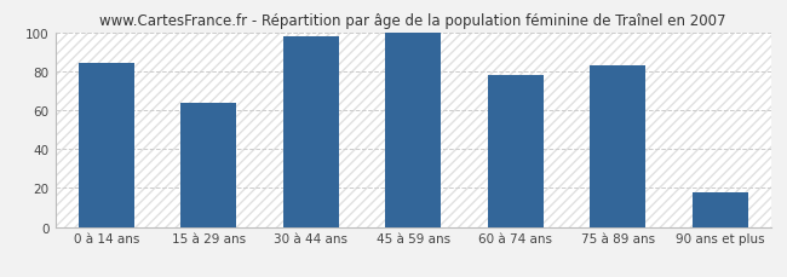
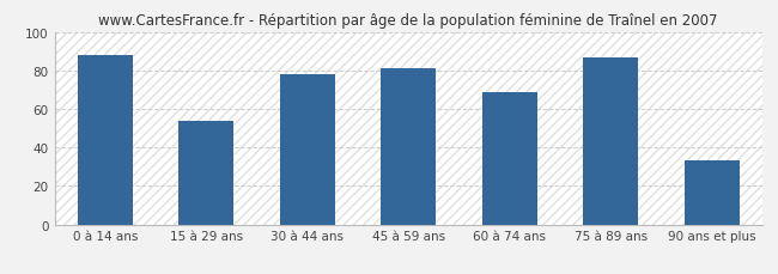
0 à 14 ans: 84 -> 88
15 à 29 ans: 64 -> 54
30 à 44 ans: 98 -> 78
45 à 59 ans: 100 -> 81
60 à 74 ans: 78 -> 69
75 à 89 ans: 83 -> 87
90 ans et plus: 18 -> 33
